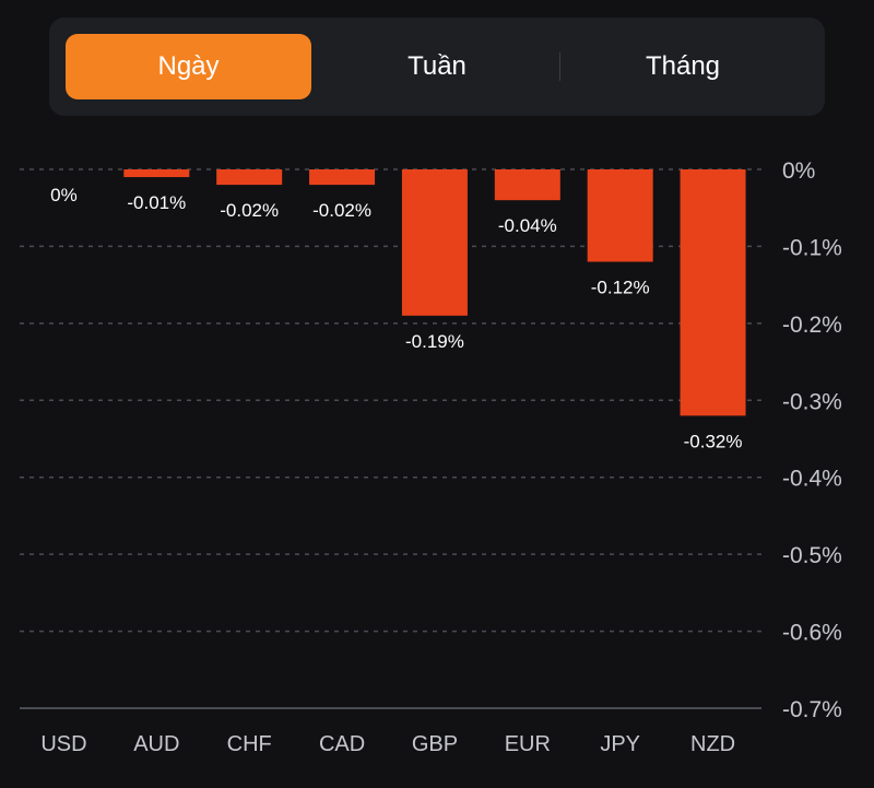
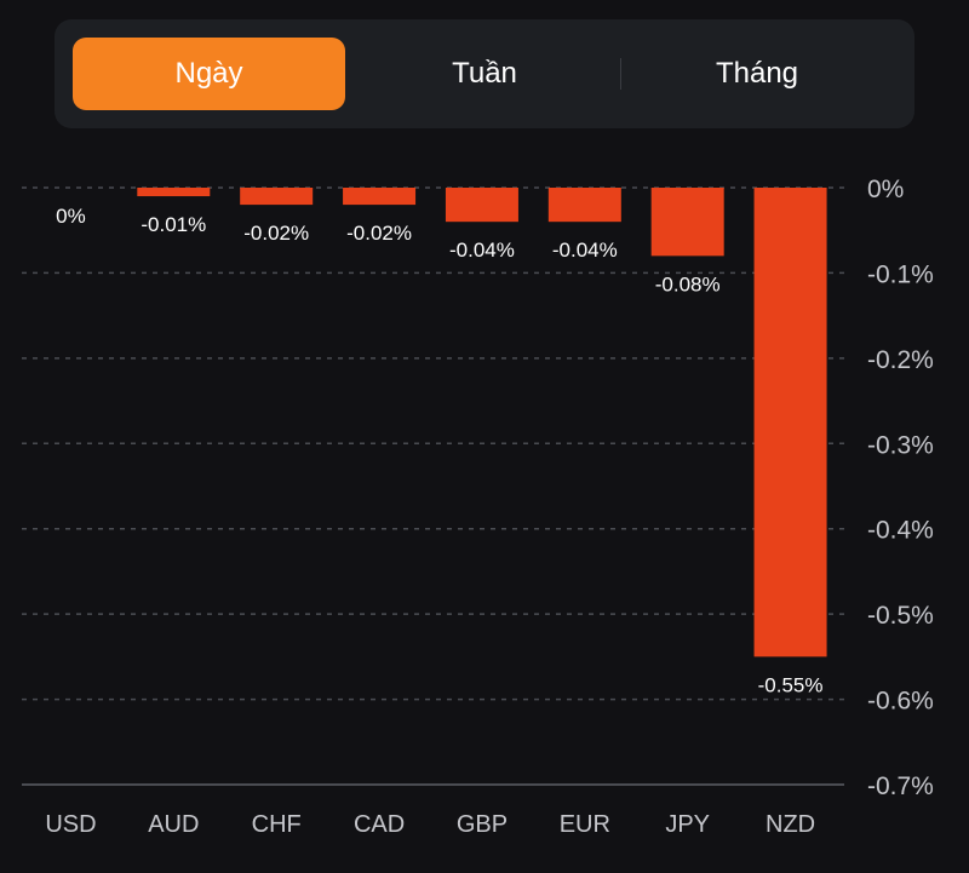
GBP: -0.19% -> -0.04%
JPY: -0.12% -> -0.08%
NZD: -0.32% -> -0.55%
